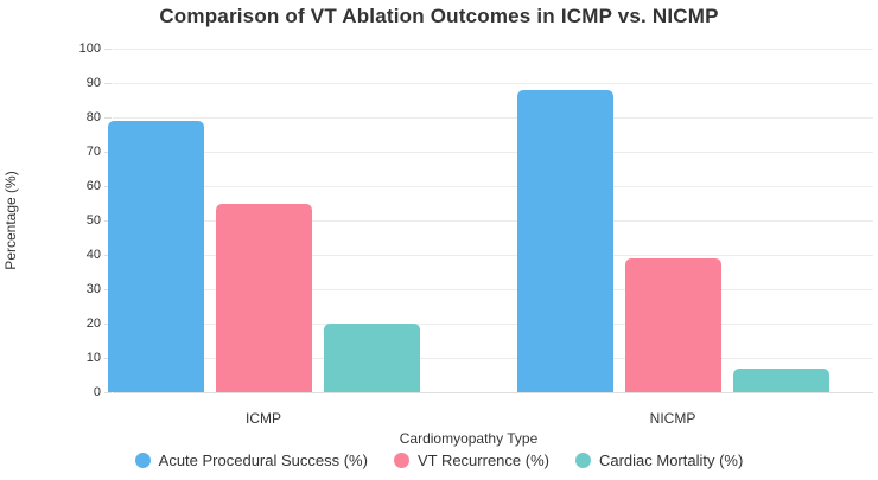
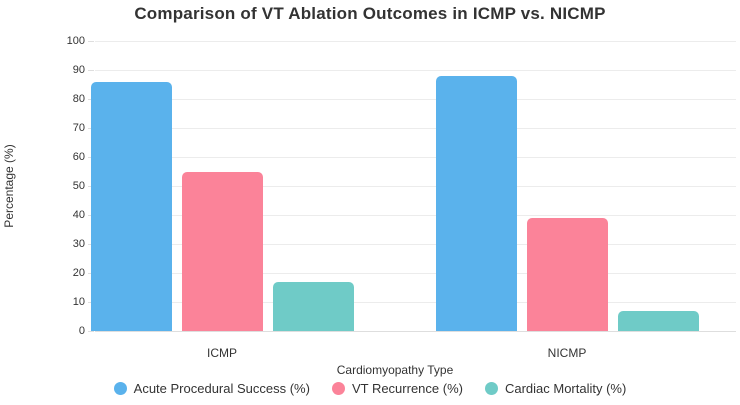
Acute Procedural Success (%)/ICMP: 79 -> 86
Cardiac Mortality (%)/ICMP: 20 -> 17
